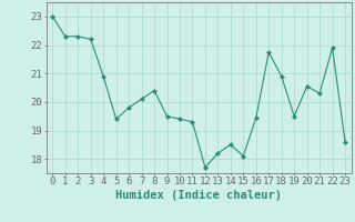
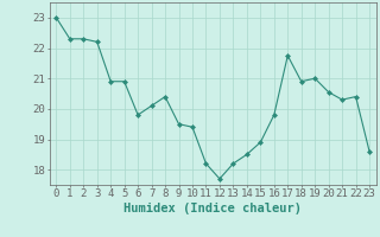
5: 19.40 -> 20.90
11: 19.30 -> 18.20
15: 18.10 -> 18.90
16: 19.45 -> 19.80
19: 19.50 -> 21.00
22: 21.90 -> 20.40
